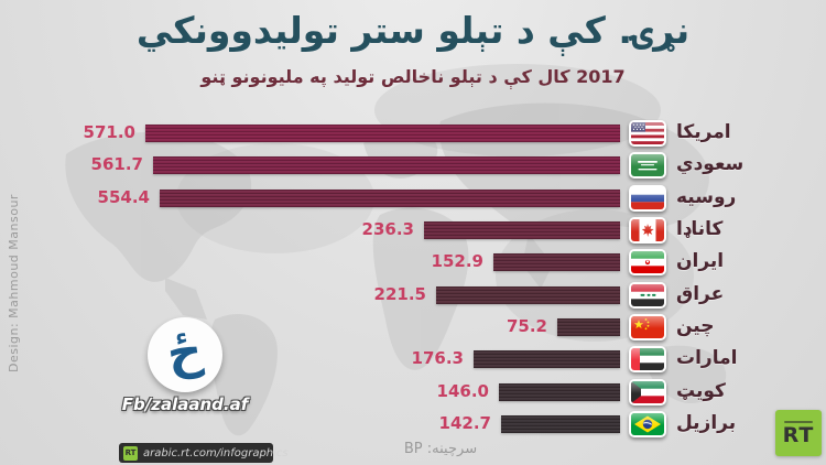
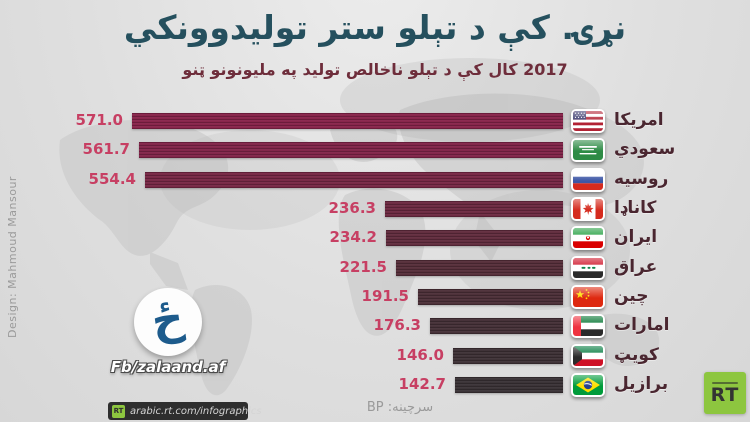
ایران: 152.9 -> 234.2
چین: 75.2 -> 191.5
